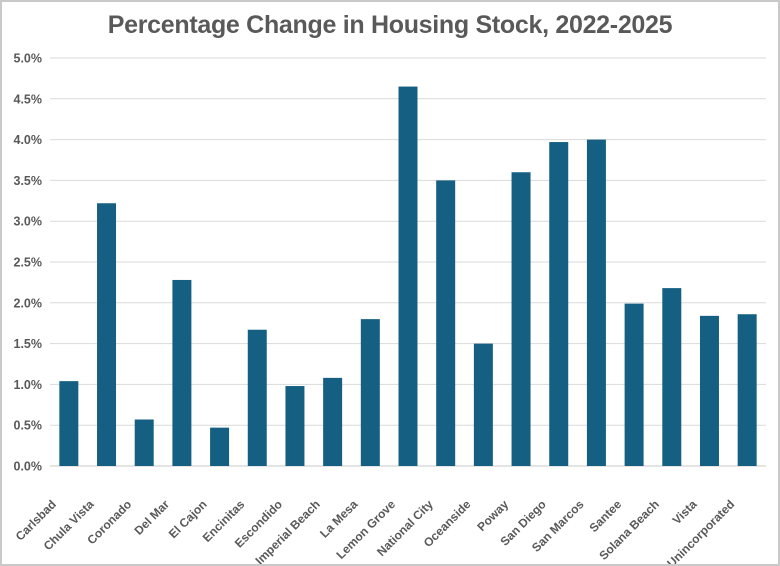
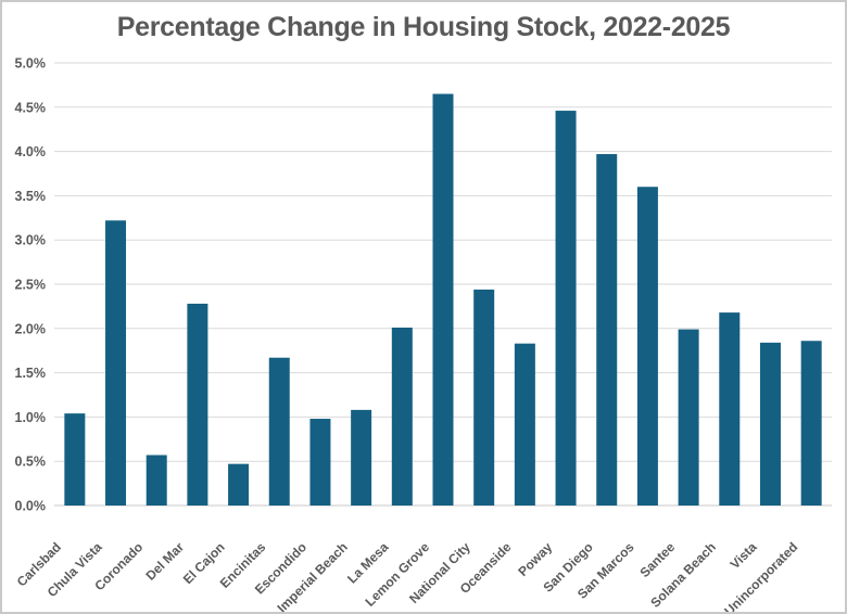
La Mesa: 1.8% -> 2.0%
National City: 3.5% -> 2.4%
Oceanside: 1.5% -> 1.8%
Poway: 3.6% -> 4.5%
San Marcos: 4.0% -> 3.6%
